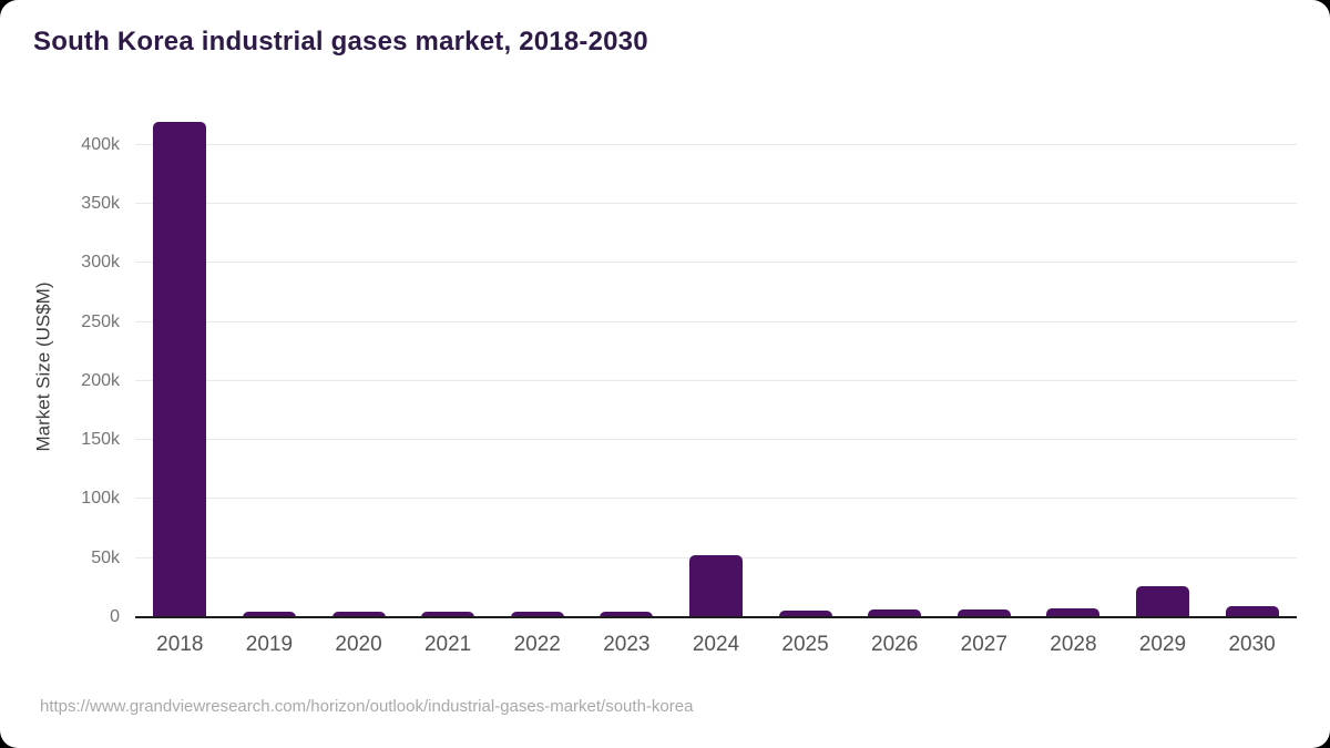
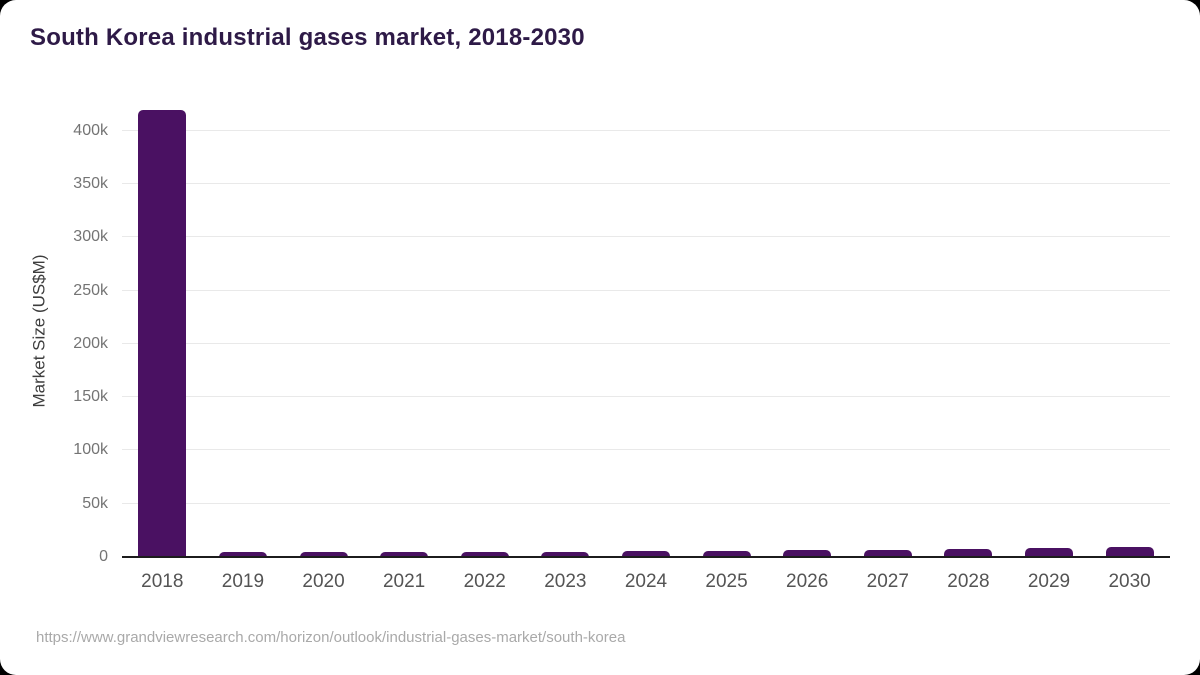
2024: 53k -> 5k
2029: 26k -> 8k
